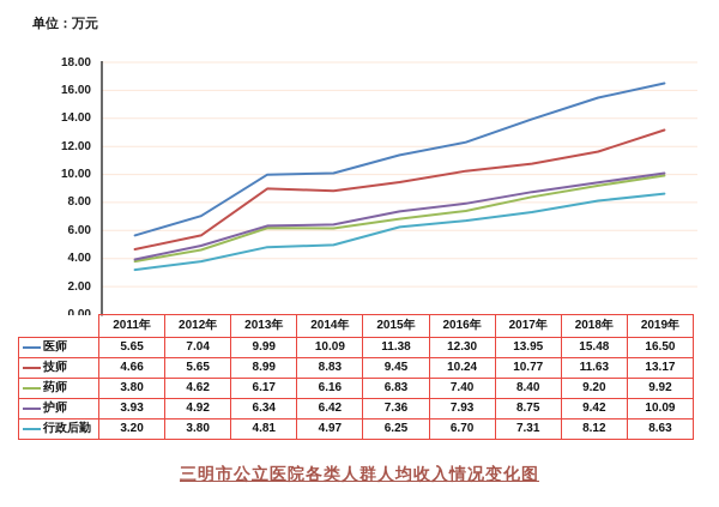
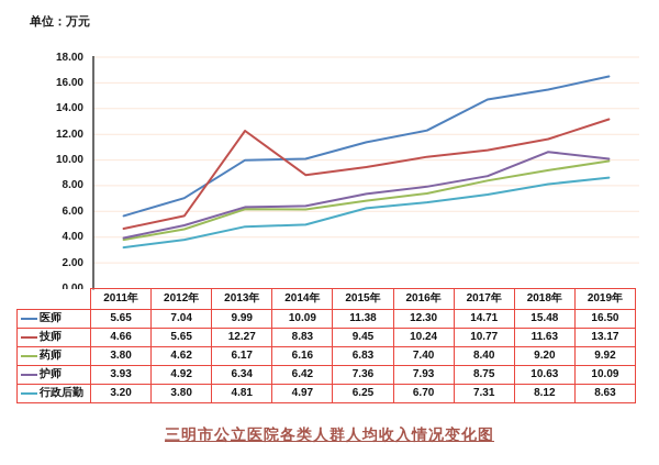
技师/2013年: 8.99 -> 12.27
医师/2017年: 13.95 -> 14.71
护师/2018年: 9.42 -> 10.63
